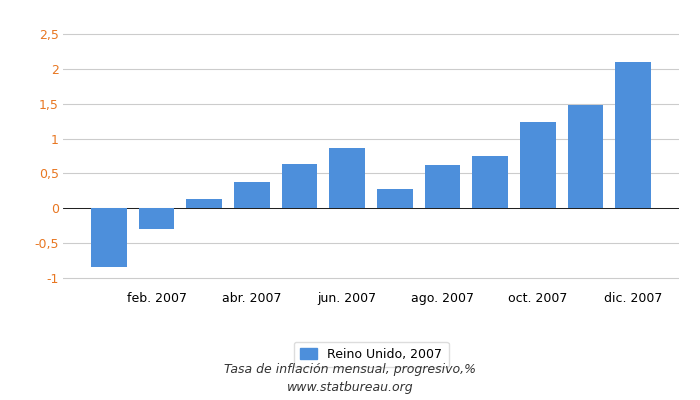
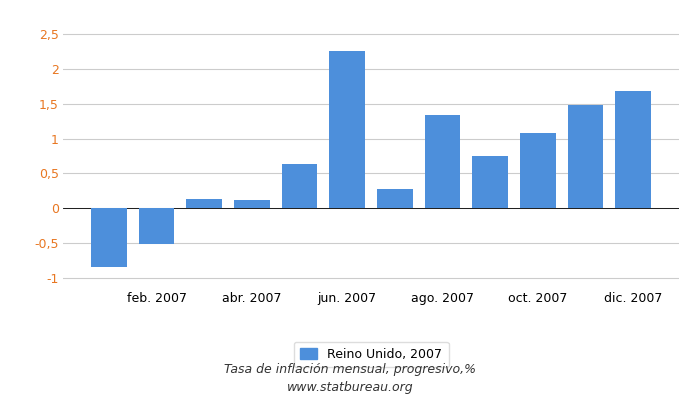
feb. 2007: -0,30 -> -0,52
abr. 2007: 0,38 -> 0,12
jun. 2007: 0,87 -> 2,26
ago. 2007: 0,62 -> 1,34
oct. 2007: 1,24 -> 1,08
dic. 2007: 2,10 -> 1,68
